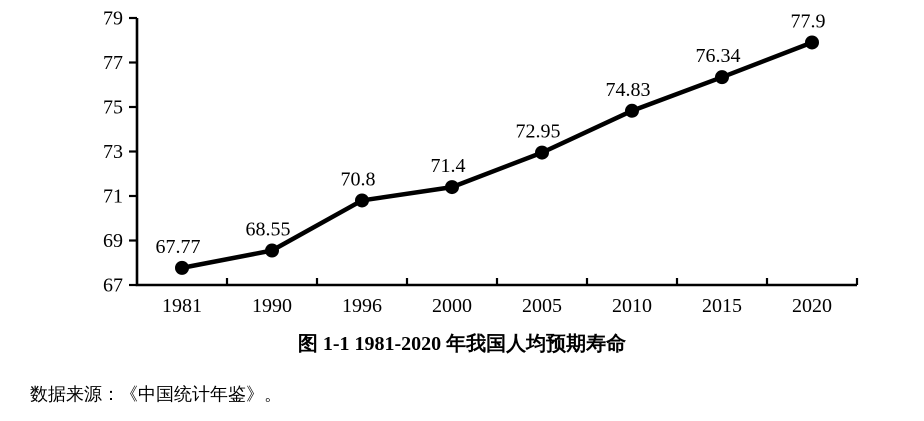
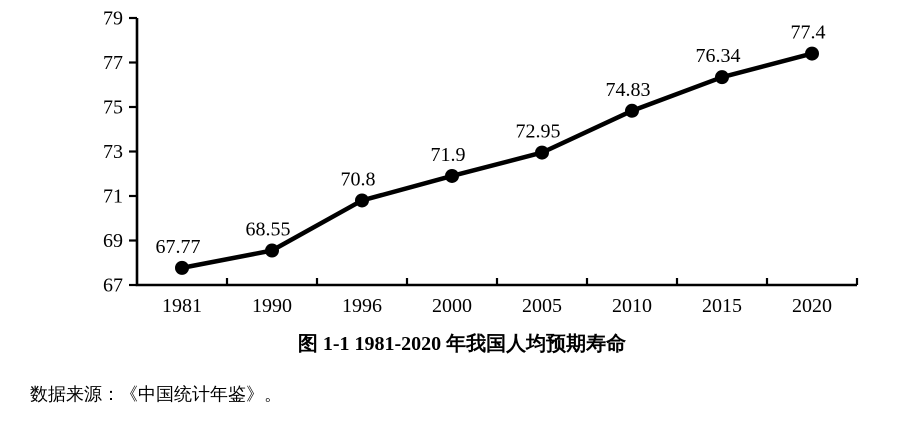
2000: 71.4 -> 71.9
2020: 77.9 -> 77.4
